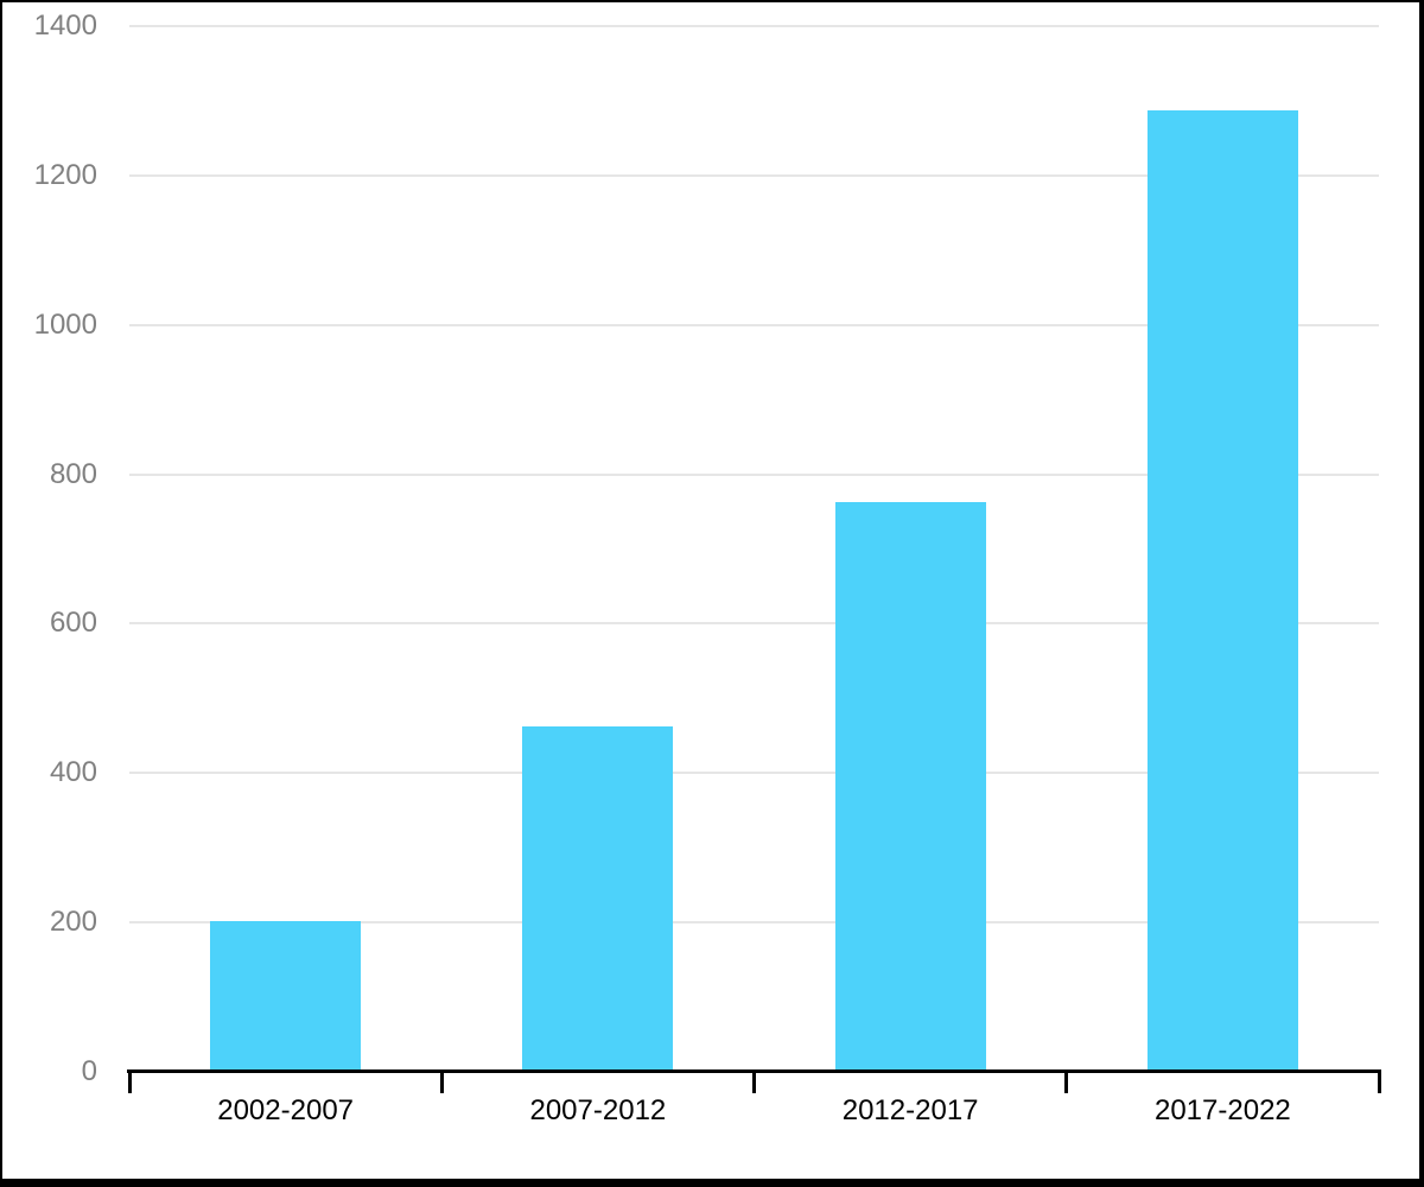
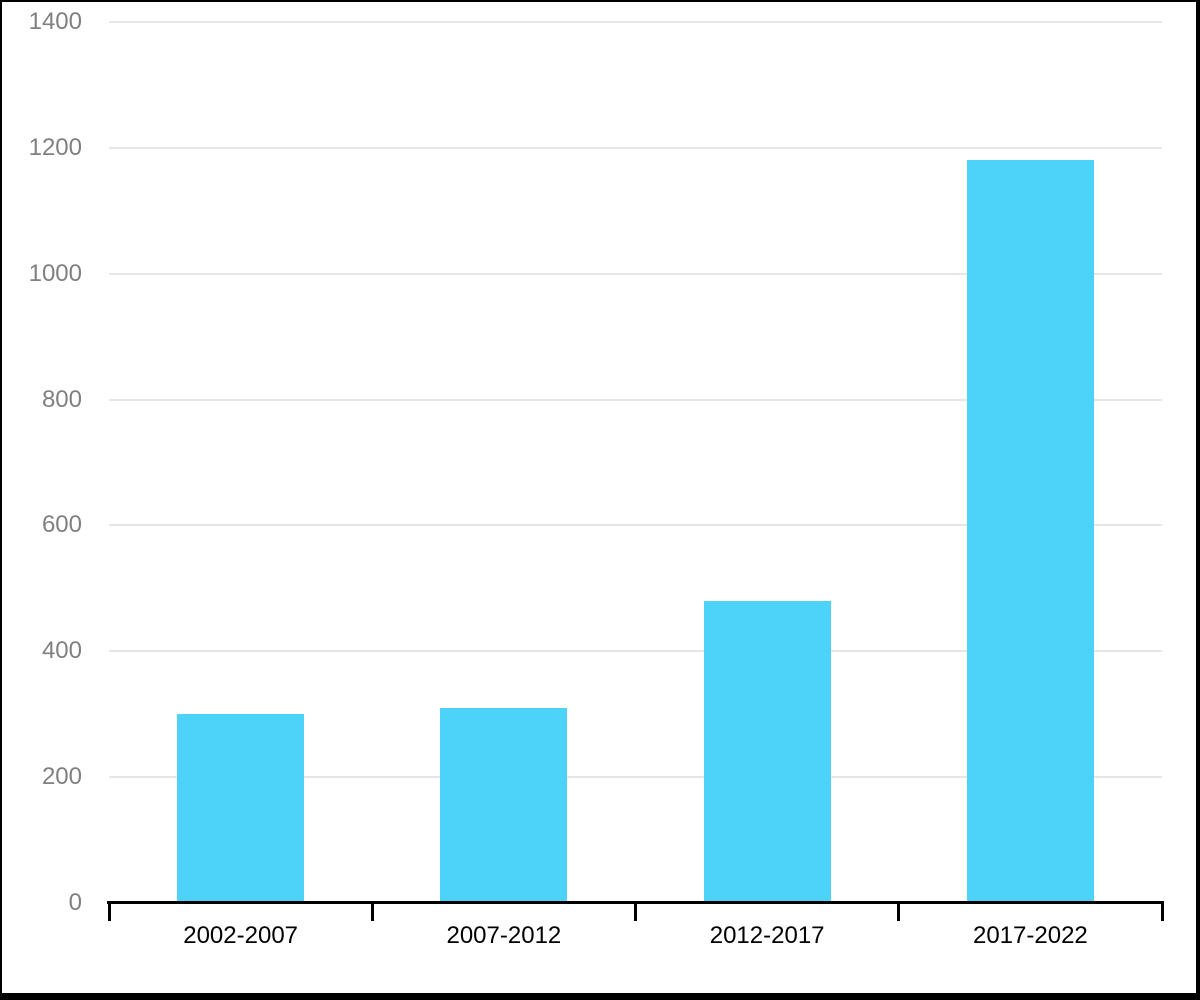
2002-2007: 200 -> 300
2007-2012: 460 -> 310
2012-2017: 760 -> 480
2017-2022: 1290 -> 1180
